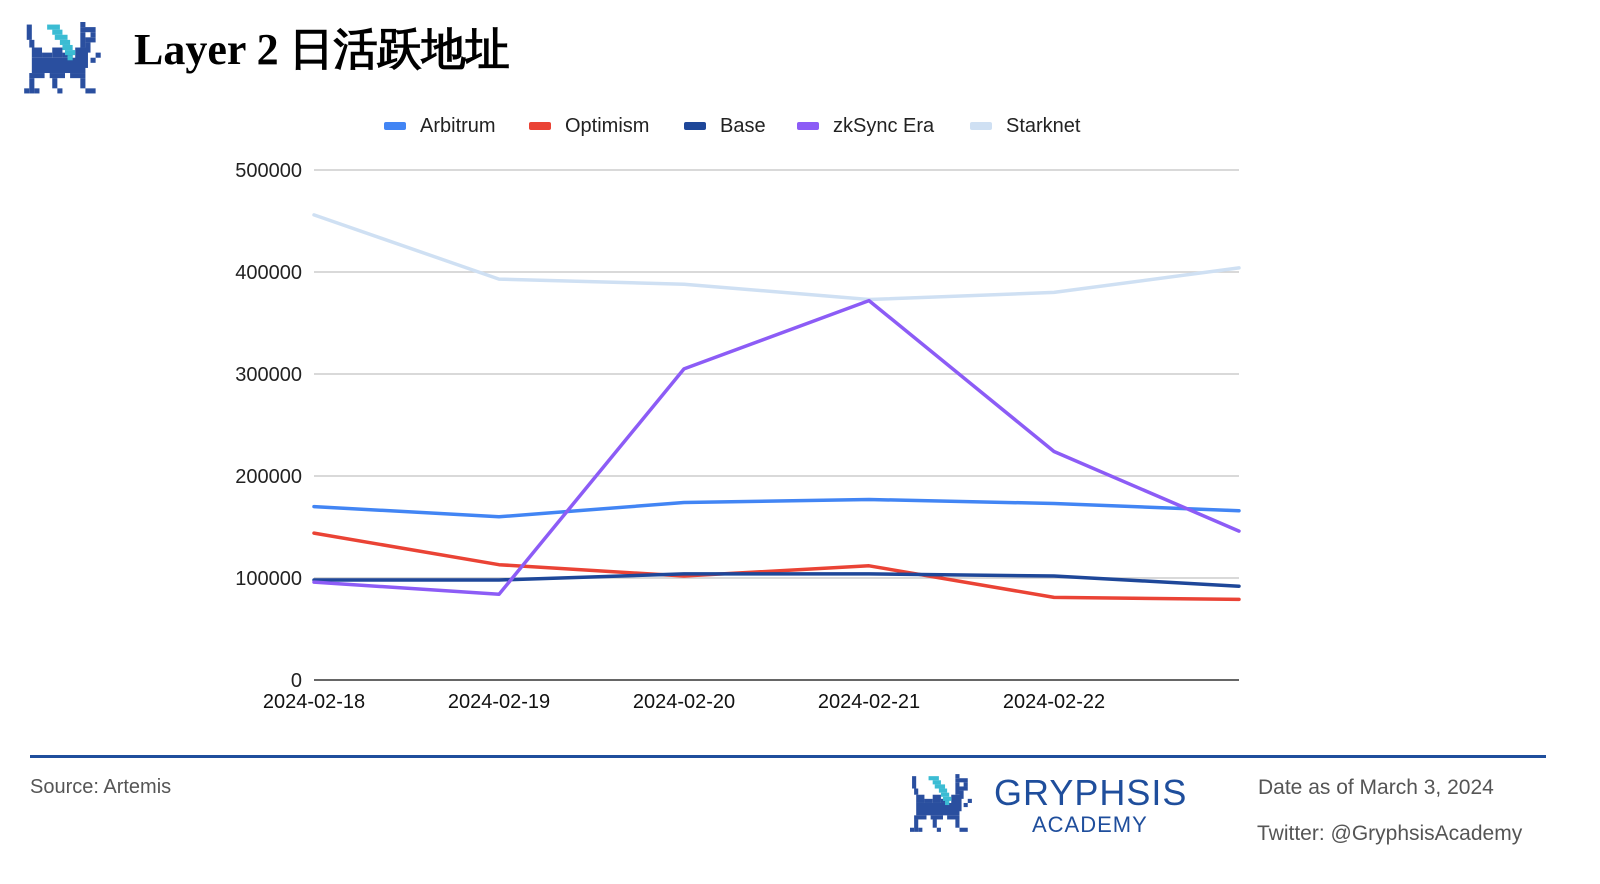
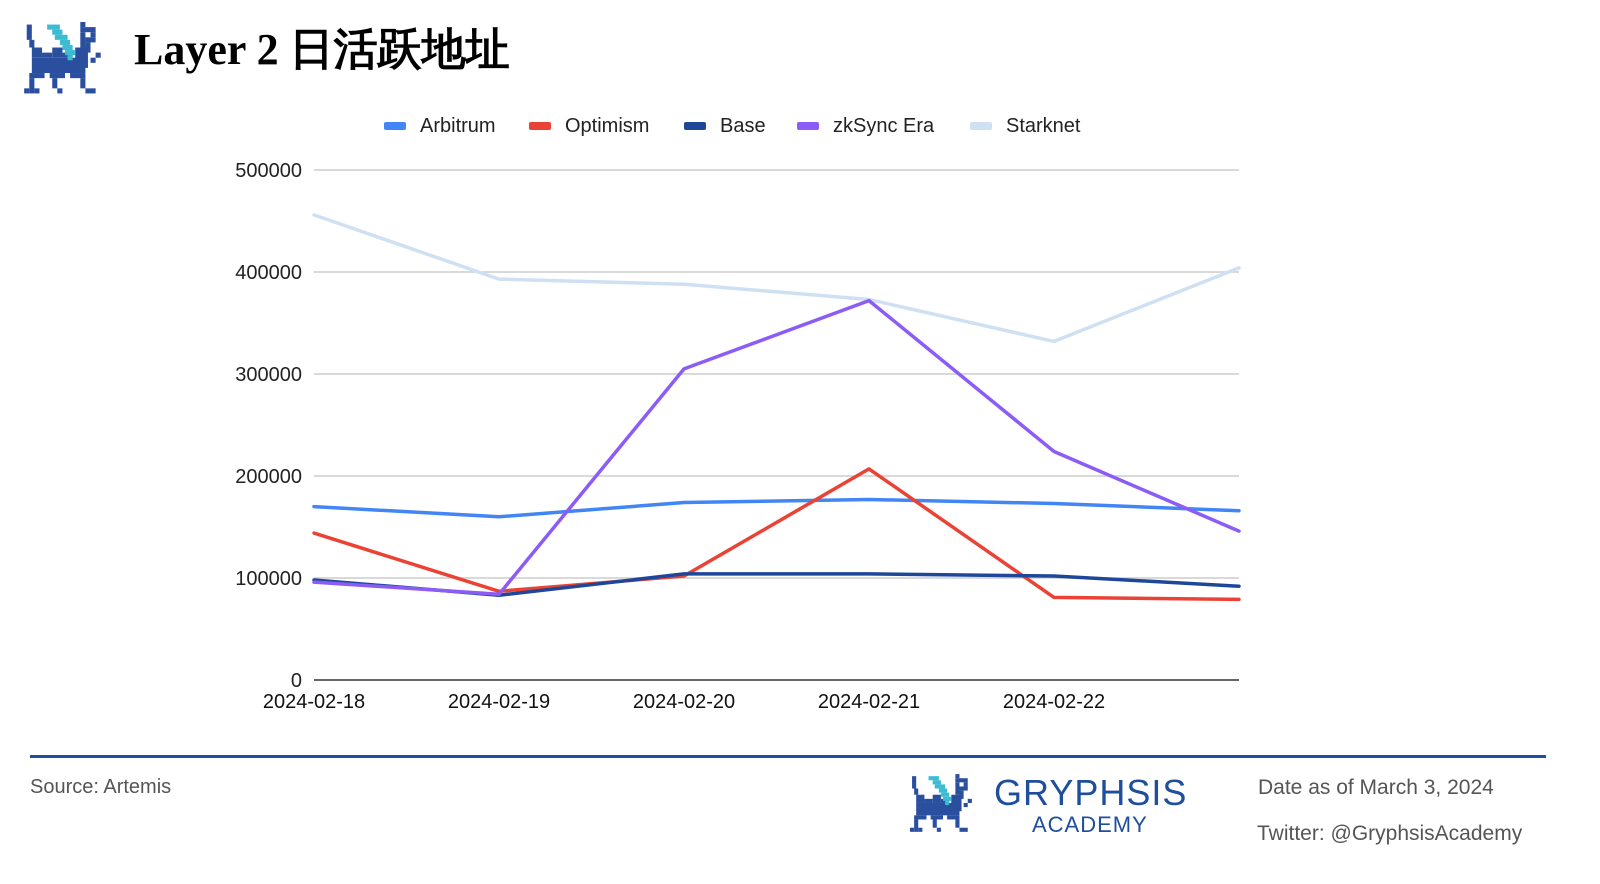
Optimism/2024-02-19: 113000 -> 87000
Base/2024-02-19: 98000 -> 83000
Optimism/2024-02-21: 112000 -> 207000
Starknet/2024-02-22: 380000 -> 332000
